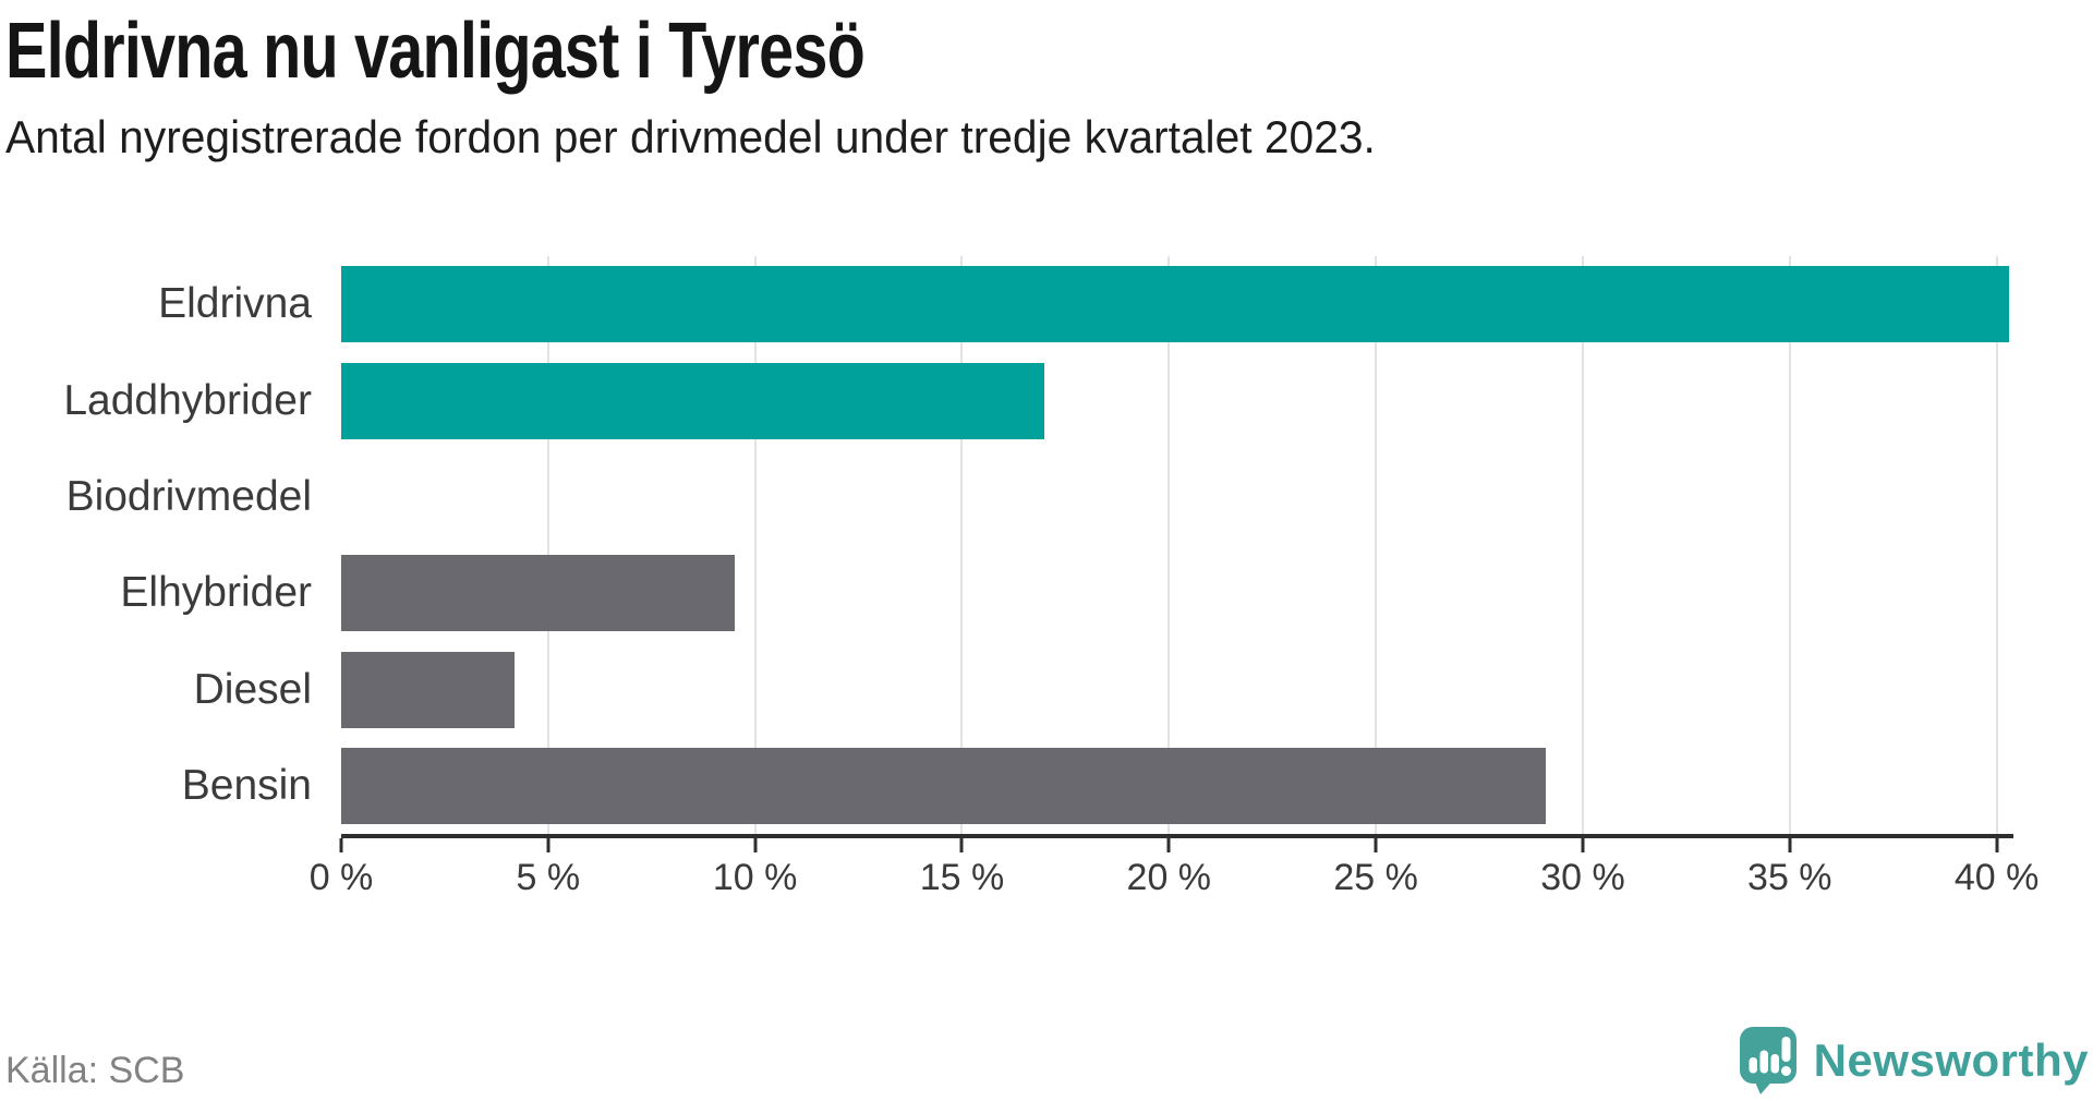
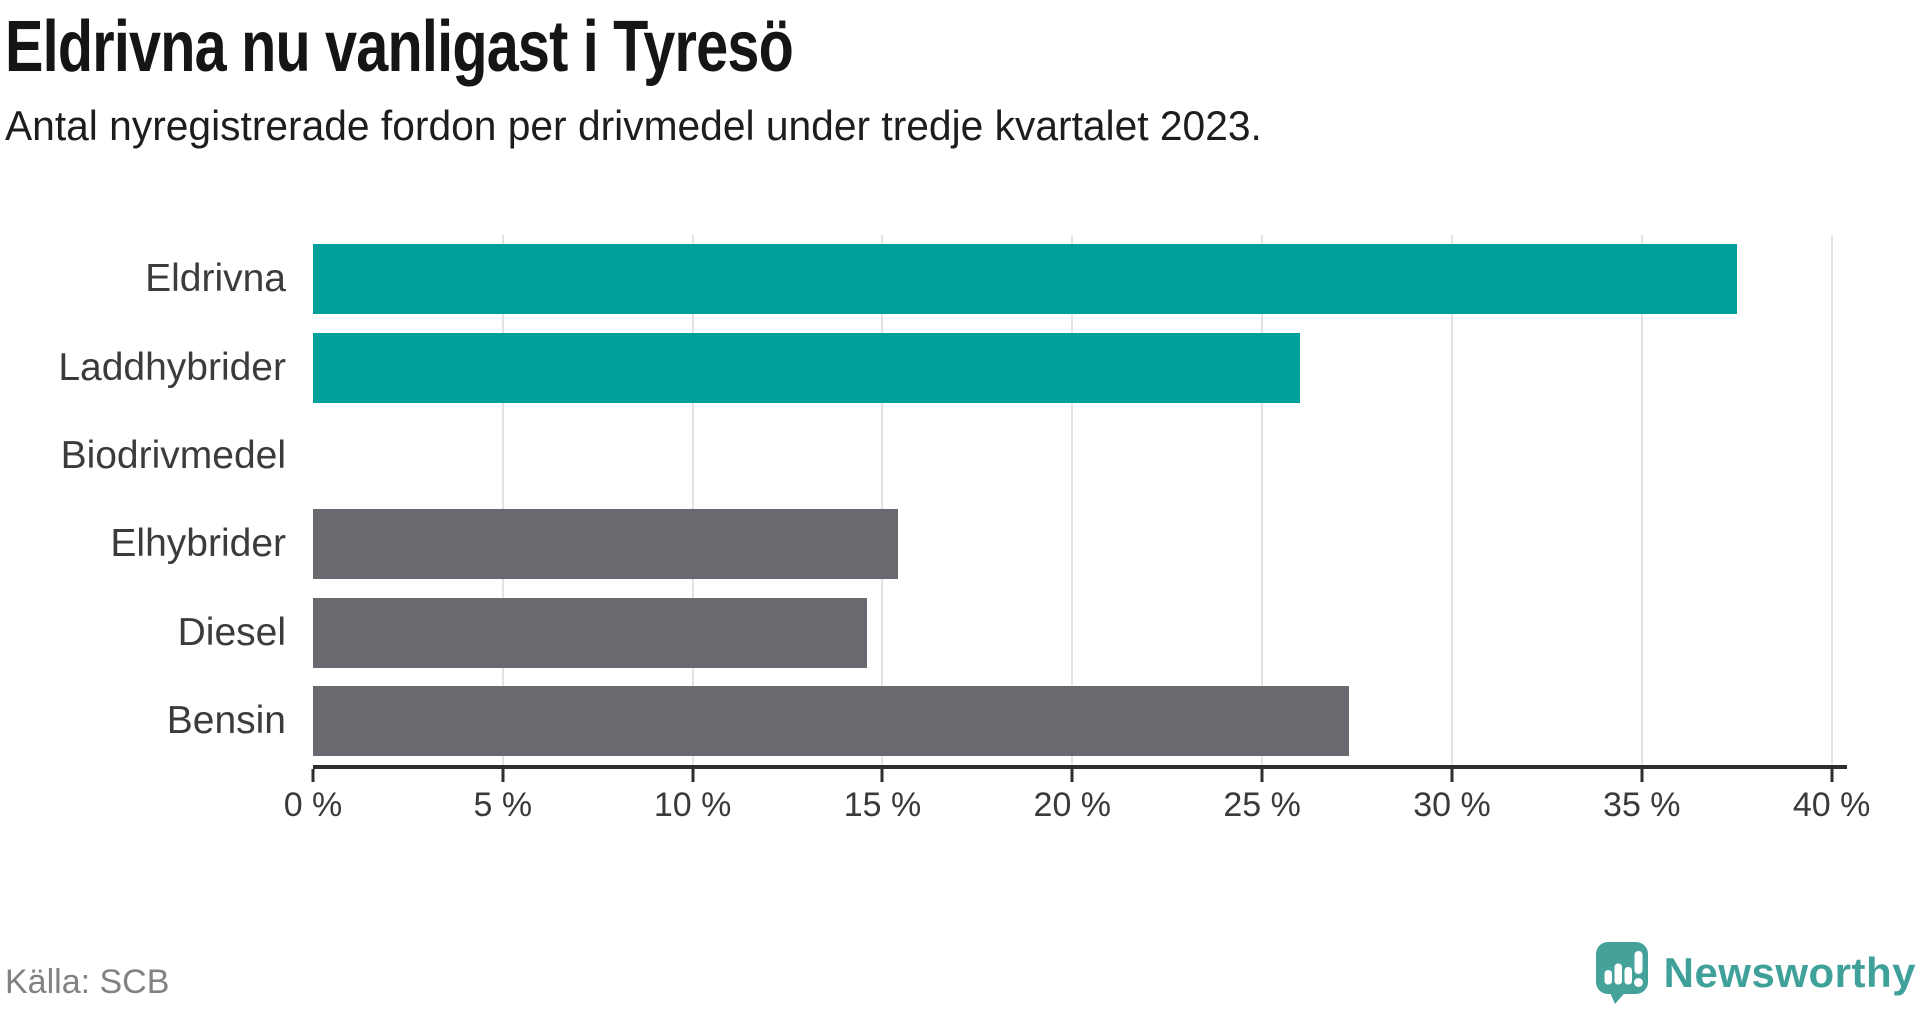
Eldrivna: 40.3% -> 37.5%
Laddhybrider: 17.0% -> 26.0%
Elhybrider: 9.5% -> 15.4%
Diesel: 4.2% -> 14.6%
Bensin: 29.1% -> 27.3%
